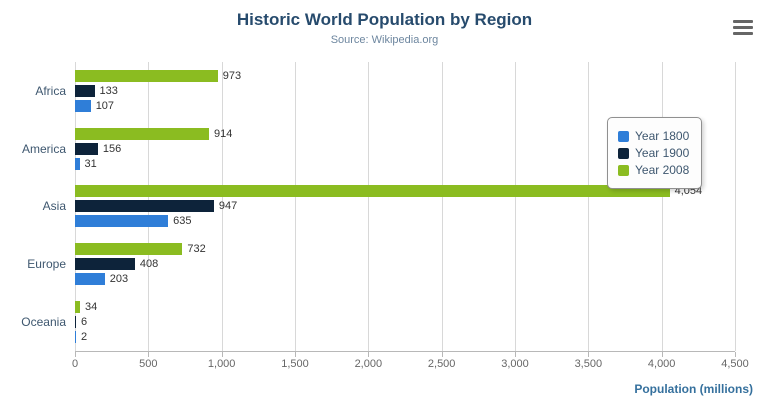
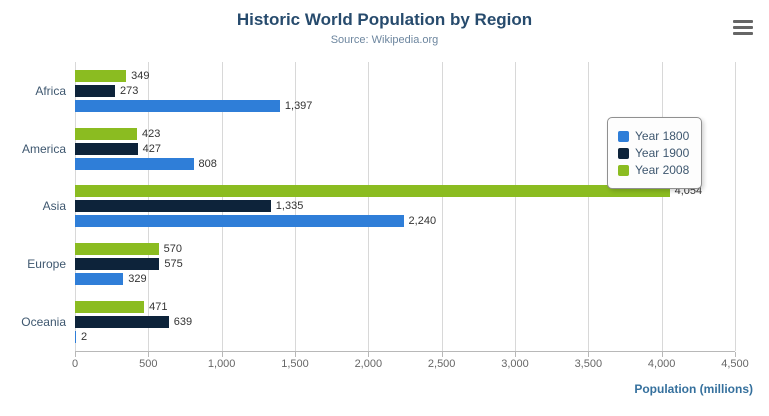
Year 1800/Africa: 107 -> 1,397
Year 1900/Africa: 133 -> 273
Year 2008/Africa: 973 -> 349
Year 1800/America: 31 -> 808
Year 1900/America: 156 -> 427
Year 2008/America: 914 -> 423
Year 1800/Asia: 635 -> 2,240
Year 1900/Asia: 947 -> 1,335
Year 1800/Europe: 203 -> 329
Year 1900/Europe: 408 -> 575
Year 2008/Europe: 732 -> 570
Year 1900/Oceania: 6 -> 639
Year 2008/Oceania: 34 -> 471
